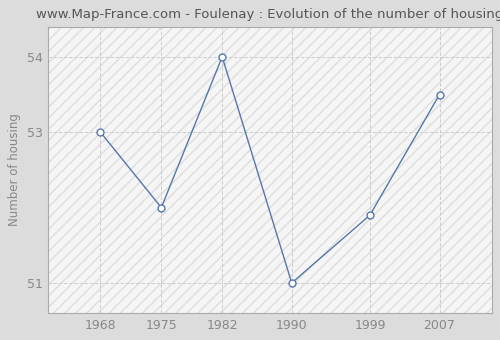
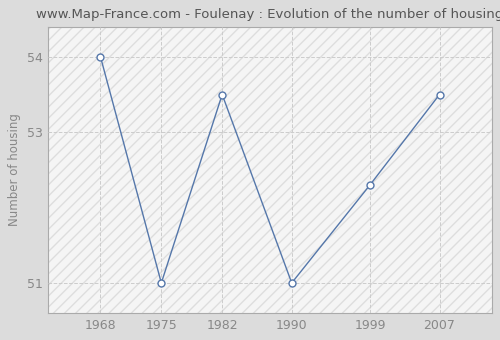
1968: 53.0 -> 54.0
1975: 52.0 -> 51.0
1982: 54.0 -> 53.5
1999: 51.9 -> 52.3
